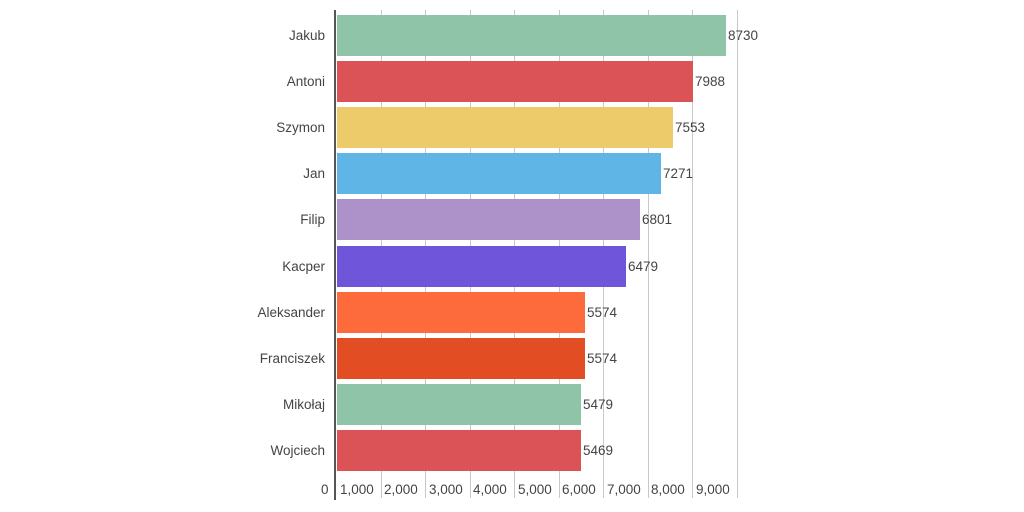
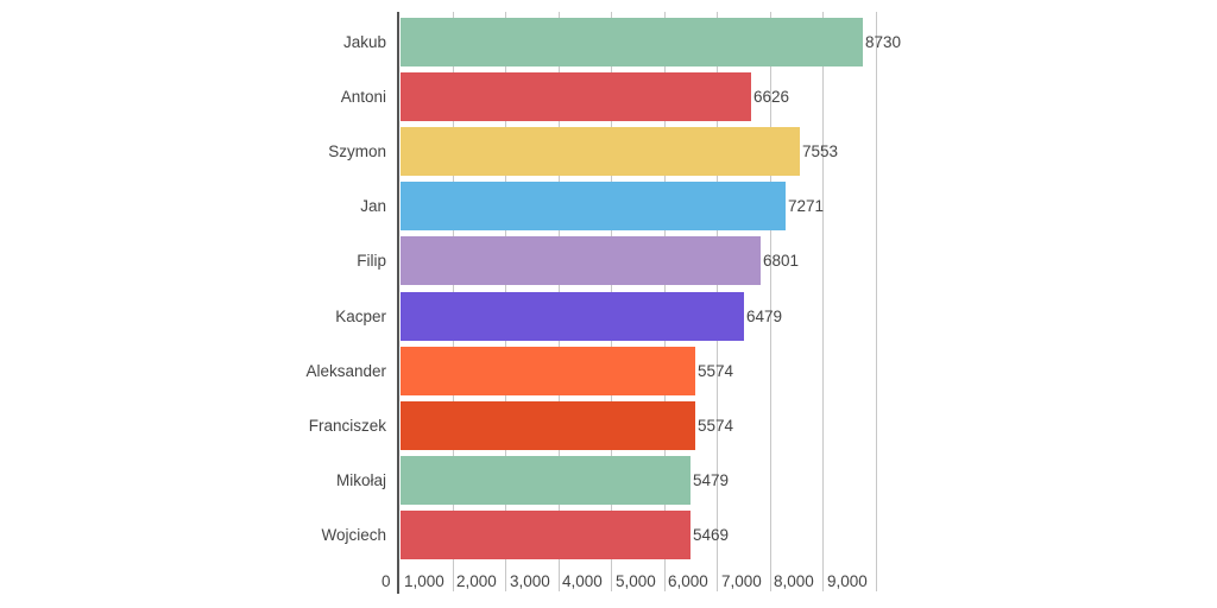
Antoni: 7988 -> 6626
